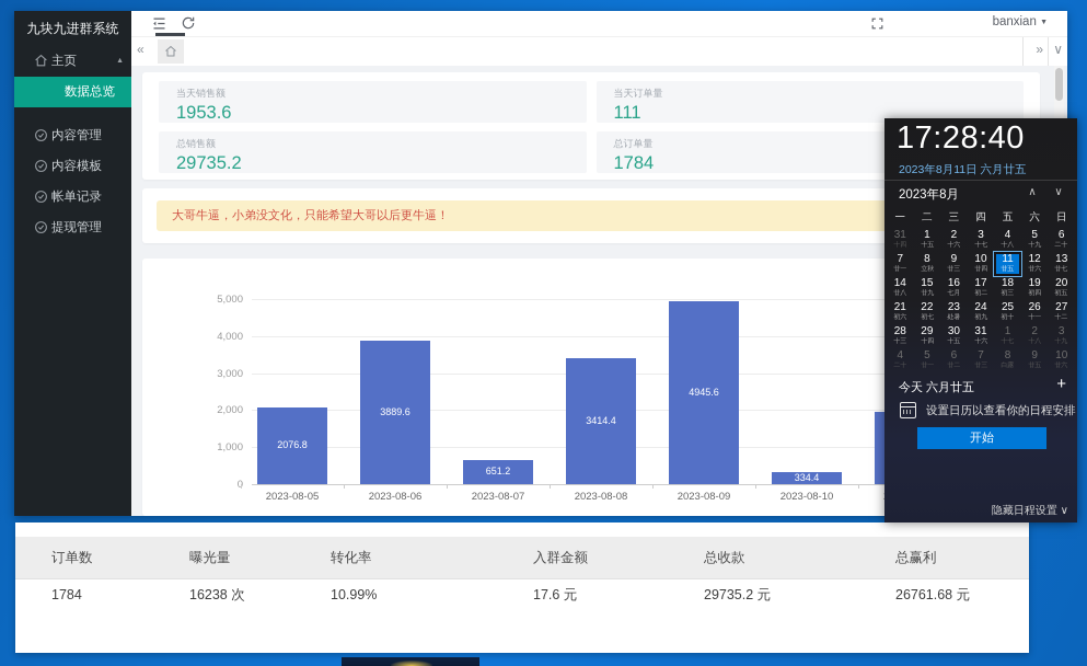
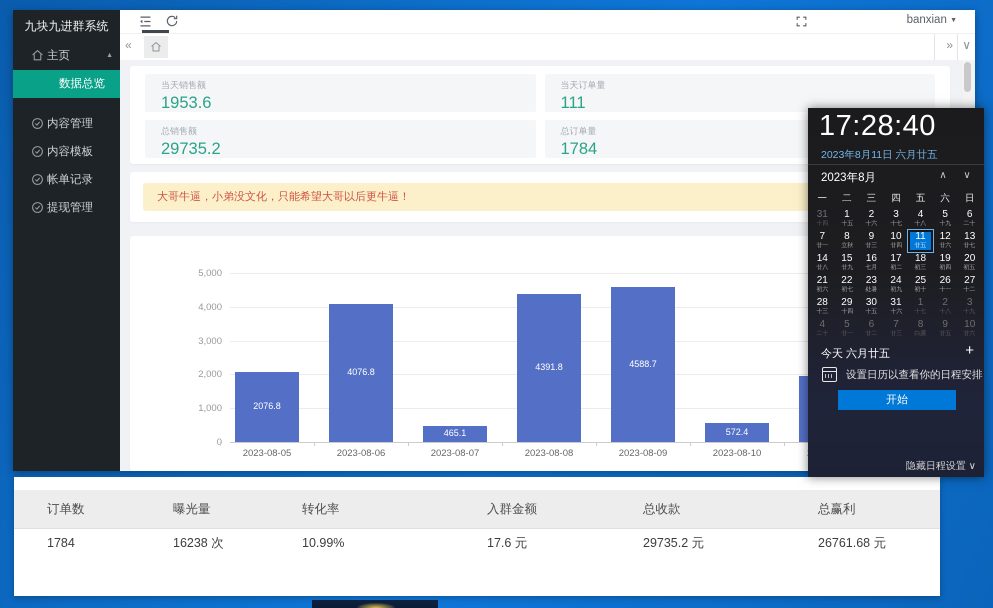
2023-08-06: 3889.6 -> 4076.8
2023-08-07: 651.2 -> 465.1
2023-08-08: 3414.4 -> 4391.8
2023-08-09: 4945.6 -> 4588.7
2023-08-10: 334.4 -> 572.4
